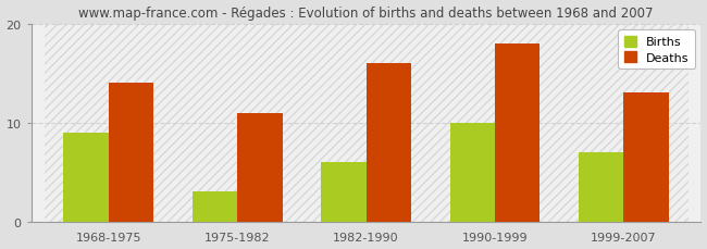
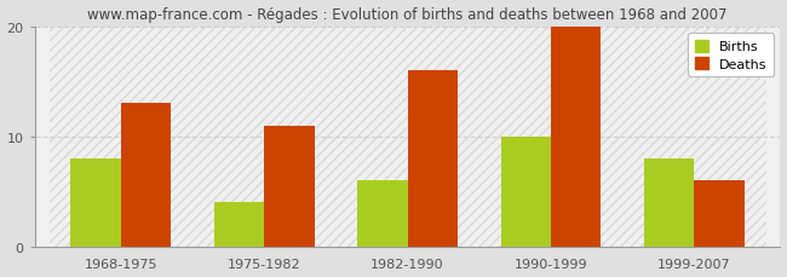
Births/1968-1975: 9 -> 8
Deaths/1968-1975: 14 -> 13
Births/1975-1982: 3 -> 4
Deaths/1990-1999: 18 -> 20
Births/1999-2007: 7 -> 8
Deaths/1999-2007: 13 -> 6
